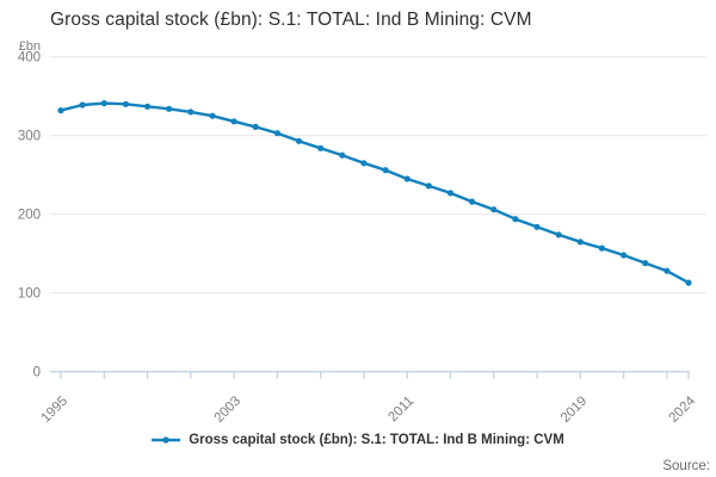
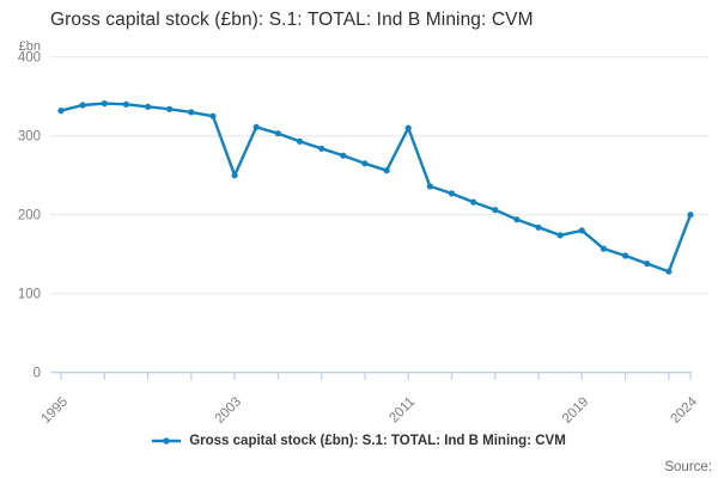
2003: 320 -> 250
2011: 240 -> 310
2019: 160 -> 180
2024: 110 -> 200
